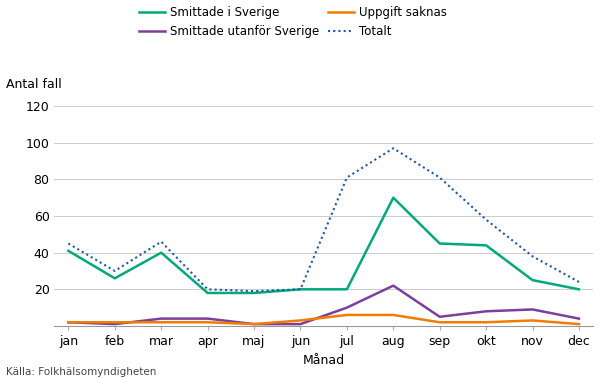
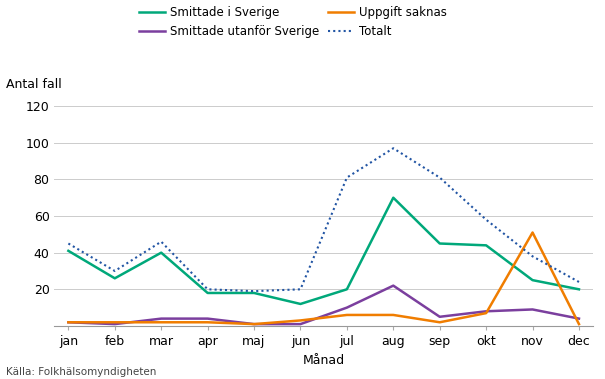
Smittade i Sverige/jun: 20 -> 12
Uppgift saknas/okt: 2 -> 7
Uppgift saknas/nov: 3 -> 51
